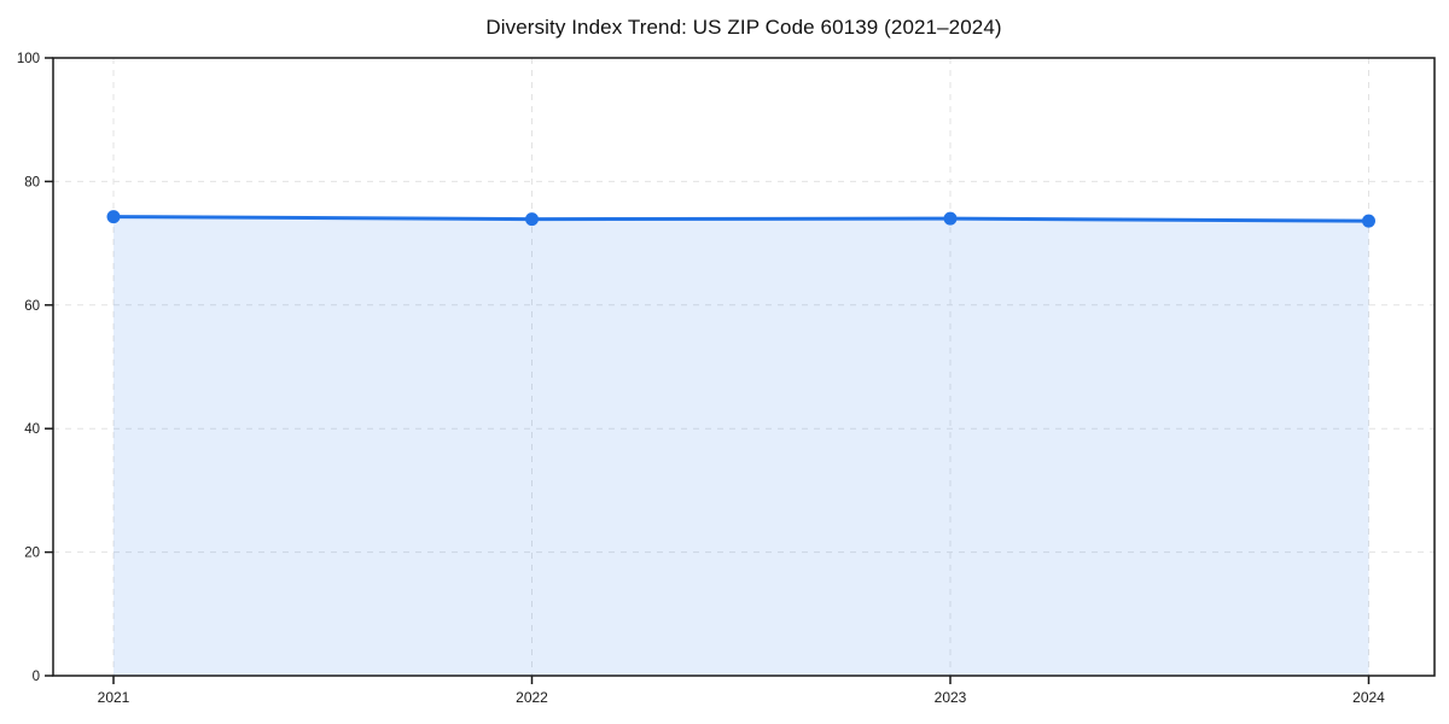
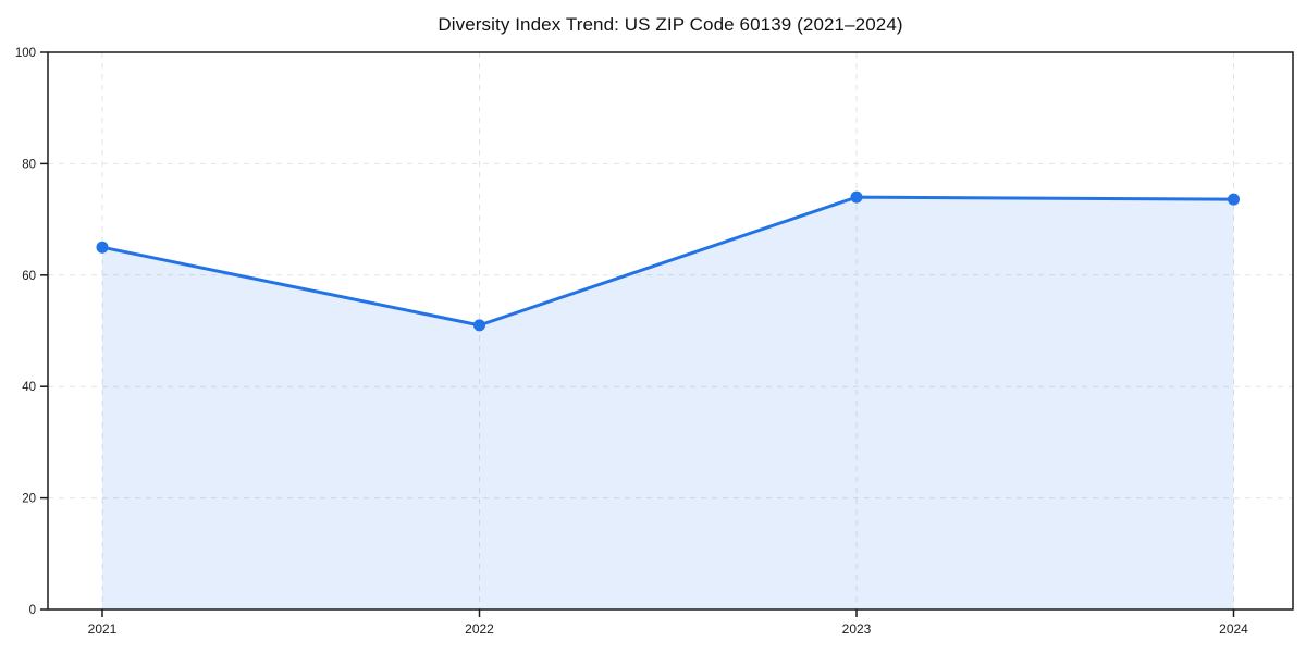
2021: 74 -> 65
2022: 74 -> 51
